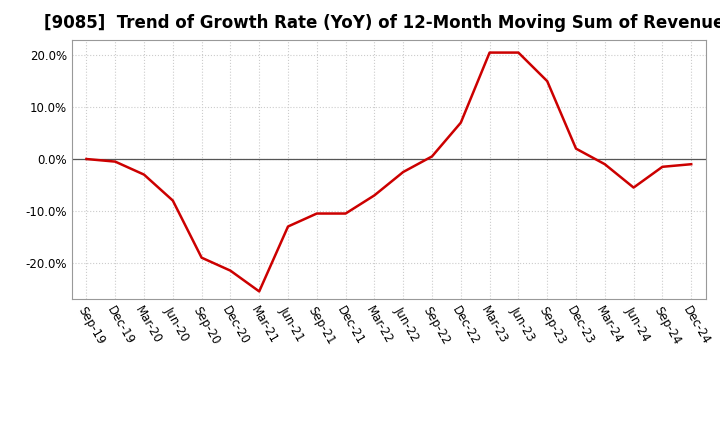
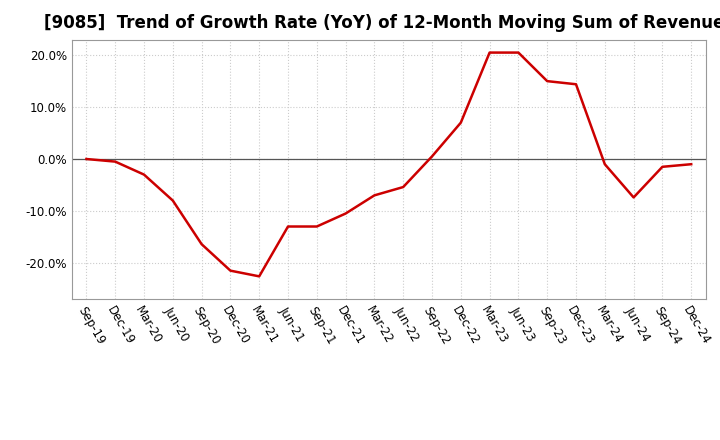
Sep-20: -19.0% -> -16.4%
Mar-21: -25.5% -> -22.6%
Sep-21: -10.5% -> -13.0%
Jun-22: -2.5% -> -5.4%
Dec-23: 2.0% -> 14.4%
Jun-24: -5.5% -> -7.4%
